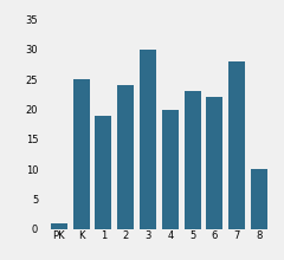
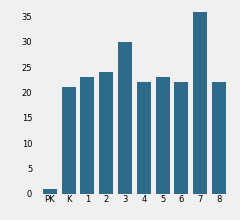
K: 25 -> 21
1: 19 -> 23
4: 20 -> 22
7: 28 -> 36
8: 10 -> 22
